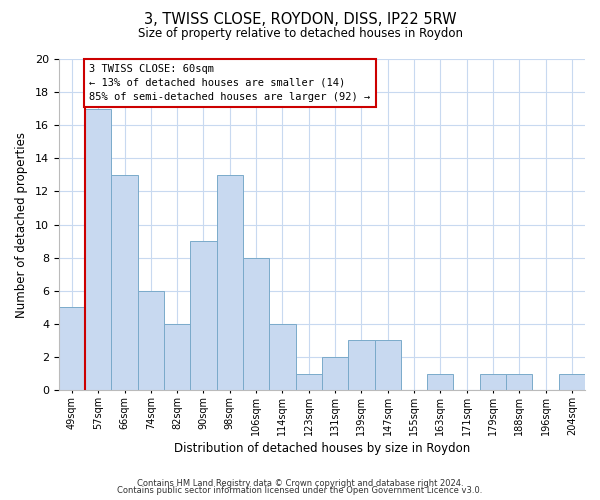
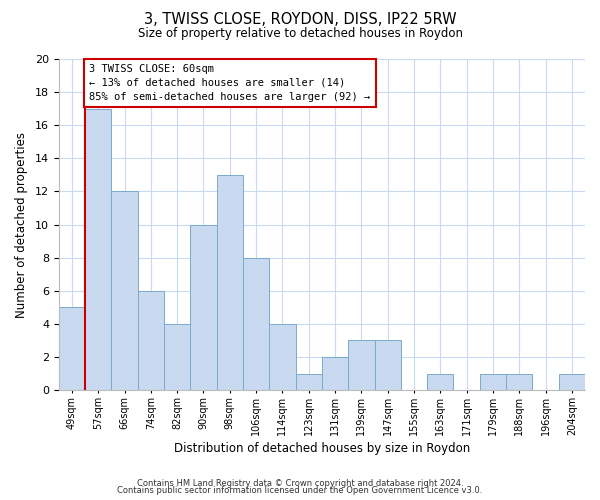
66sqm: 13 -> 12
90sqm: 9 -> 10
